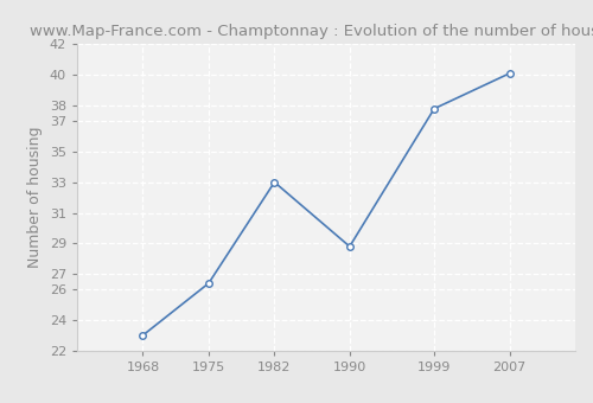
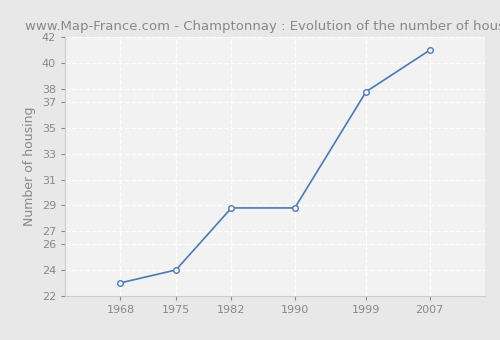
1975: 26.4 -> 24.0
1982: 33.0 -> 28.8
2007: 40.1 -> 41.0
